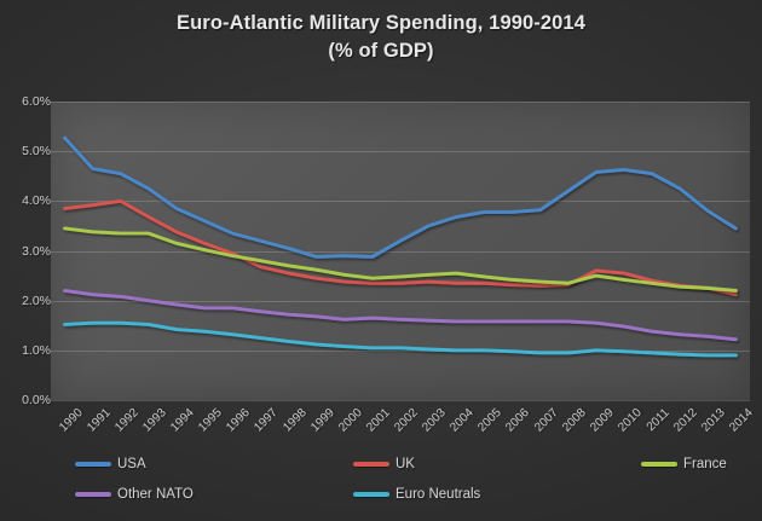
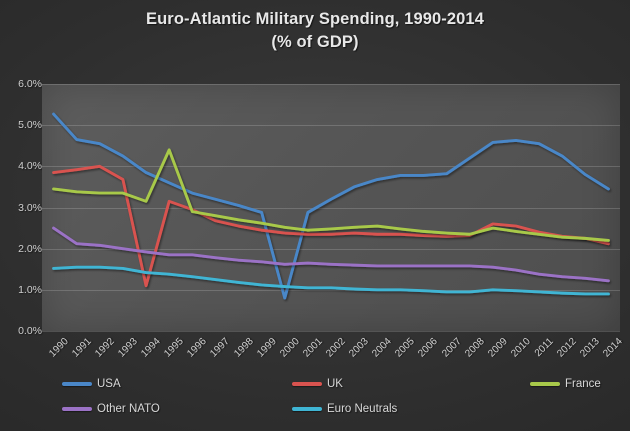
Other NATO/1990: 2.2% -> 2.5%
UK/1994: 3.4% -> 1.1%
France/1995: 3.0% -> 4.4%
USA/2000: 2.9% -> 0.8%
